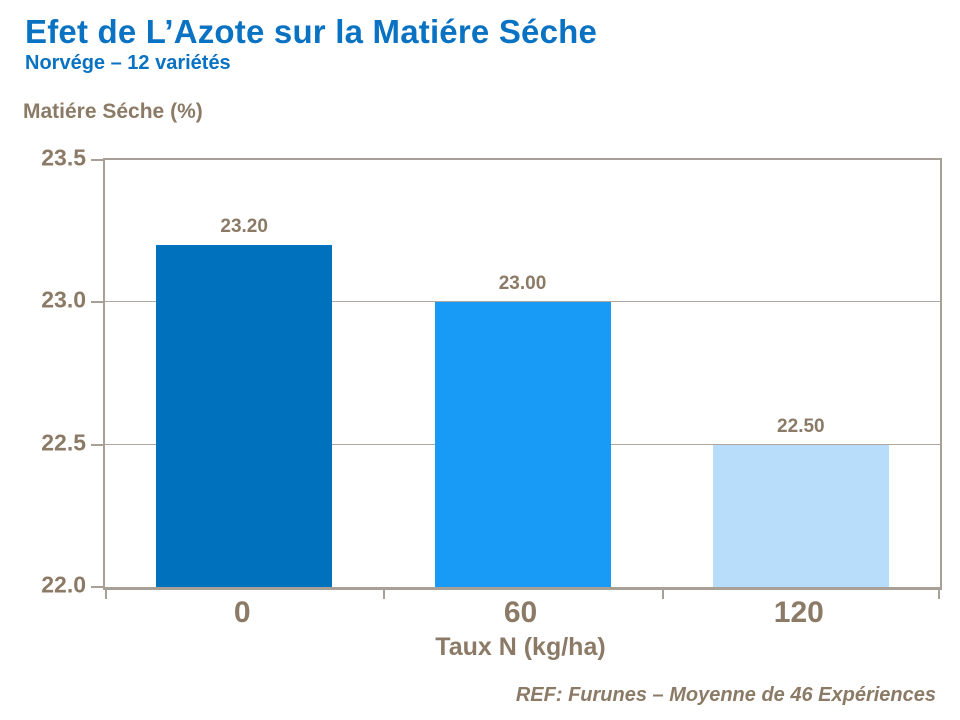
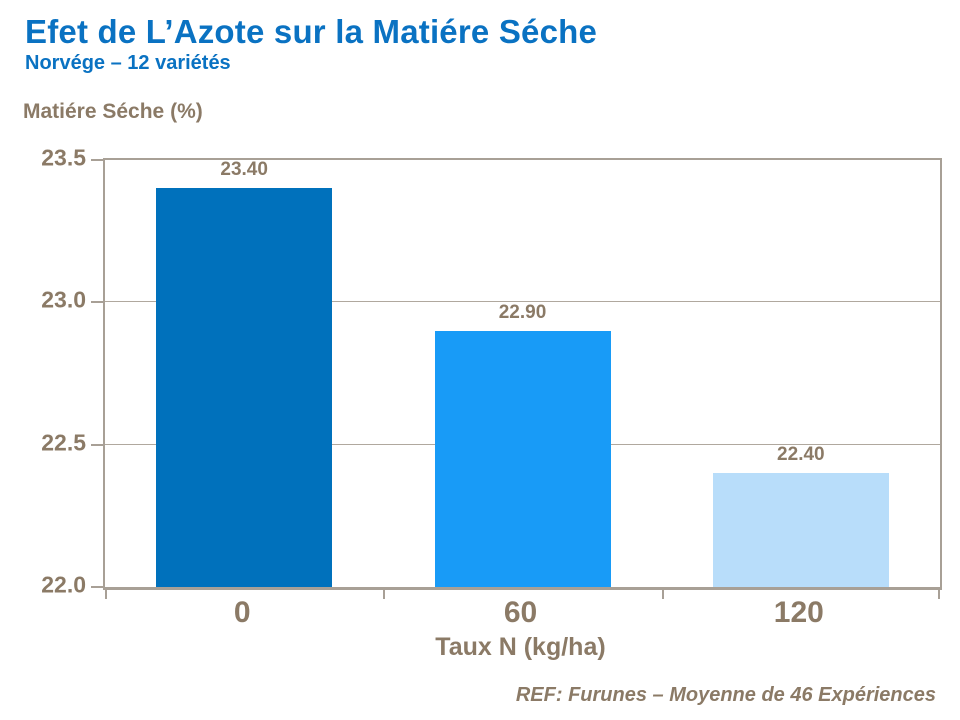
0: 23.20 -> 23.40
60: 23.00 -> 22.90
120: 22.50 -> 22.40
